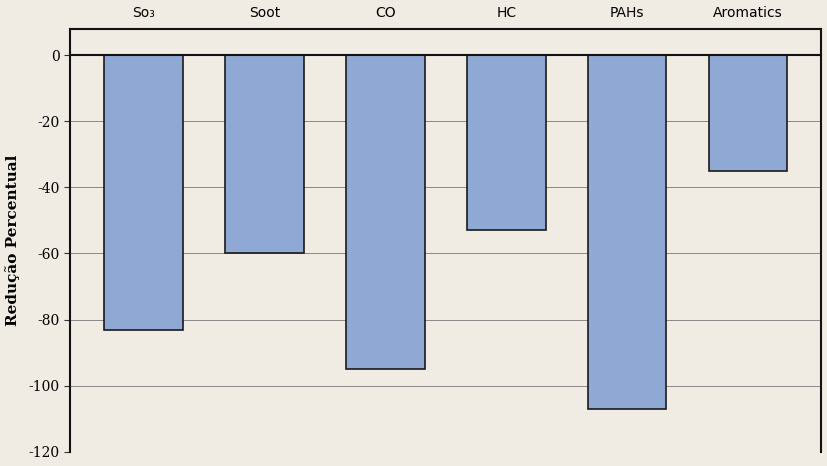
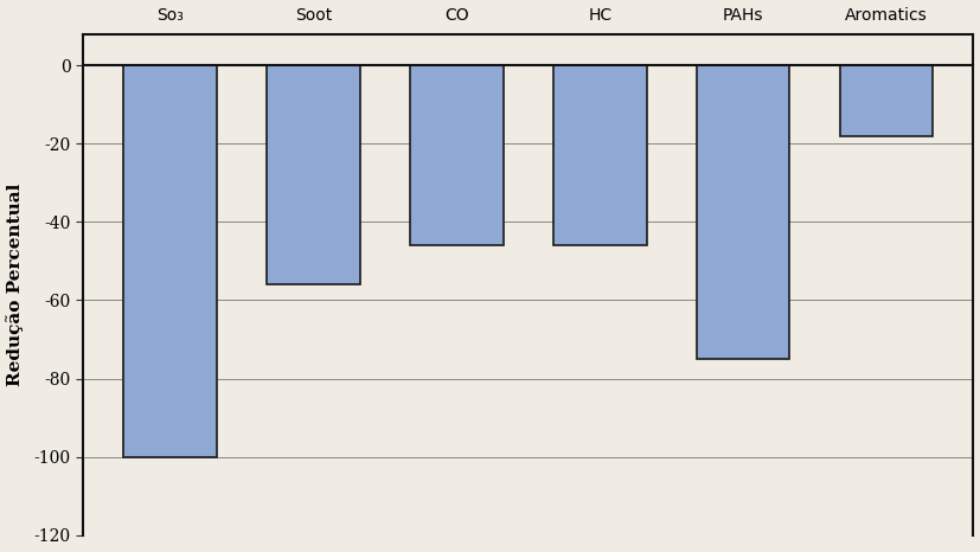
So₃: -83 -> -100
Soot: -60 -> -56
CO: -95 -> -46
HC: -53 -> -46
PAHs: -107 -> -75
Aromatics: -35 -> -18
